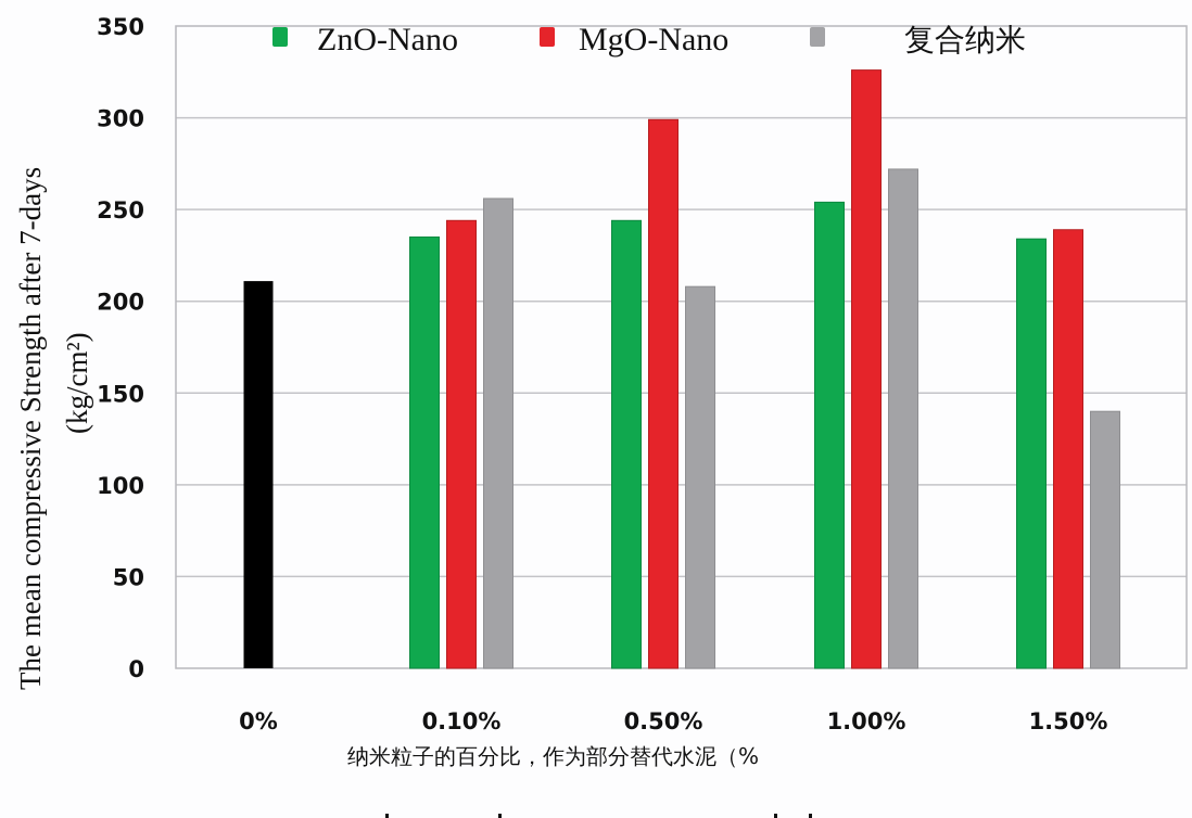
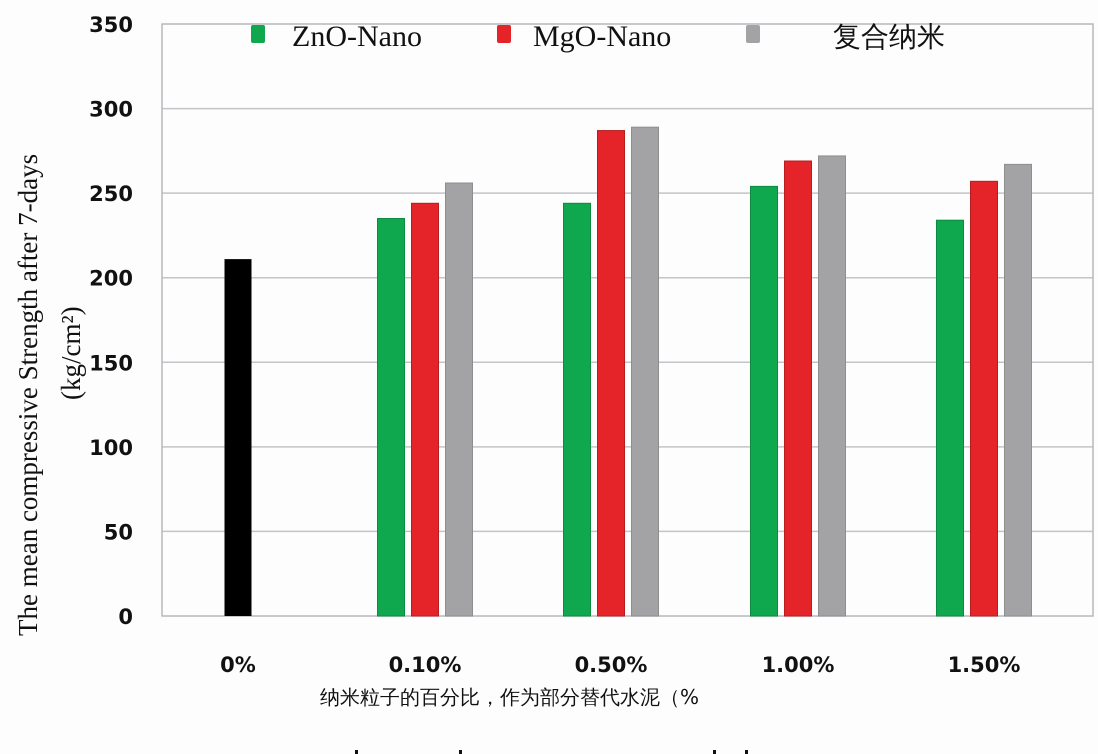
MgO-Nano/0.50%: 299 -> 287
复合纳米/0.50%: 208 -> 289
MgO-Nano/1.00%: 326 -> 269
MgO-Nano/1.50%: 239 -> 257
复合纳米/1.50%: 140 -> 267
